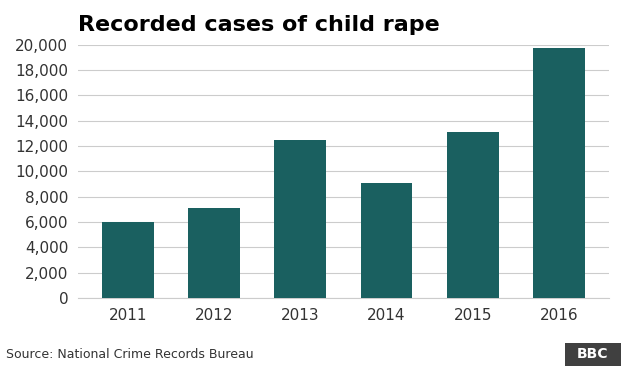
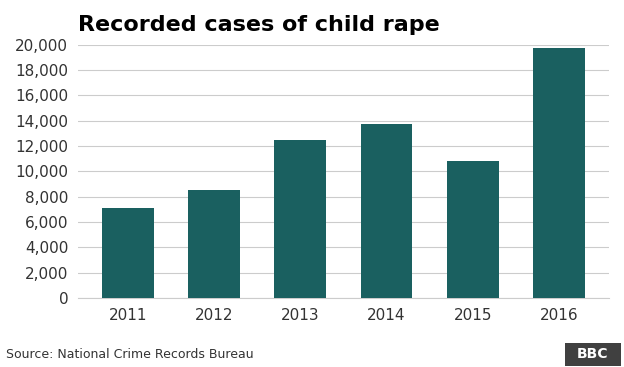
2011: 6,000 -> 7,100
2012: 7,100 -> 8,500
2014: 9,100 -> 13,800
2015: 13,100 -> 10,900
